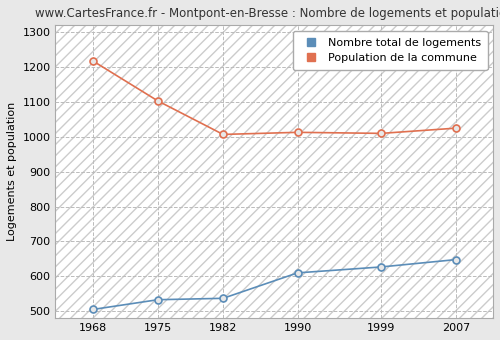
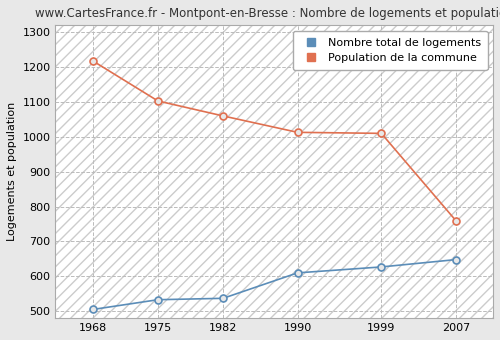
Population de la commune/1982: 1007 -> 1060
Population de la commune/2007: 1025 -> 760
